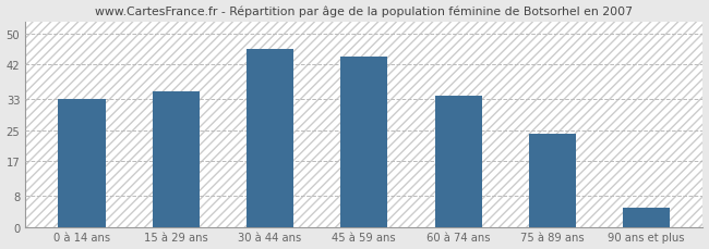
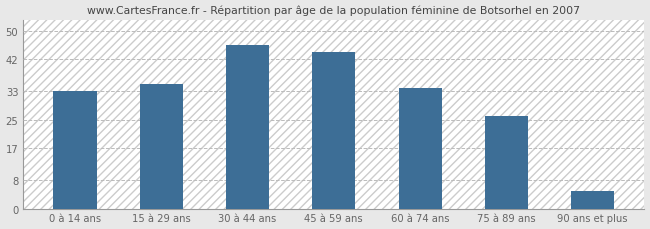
75 à 89 ans: 24 -> 26
